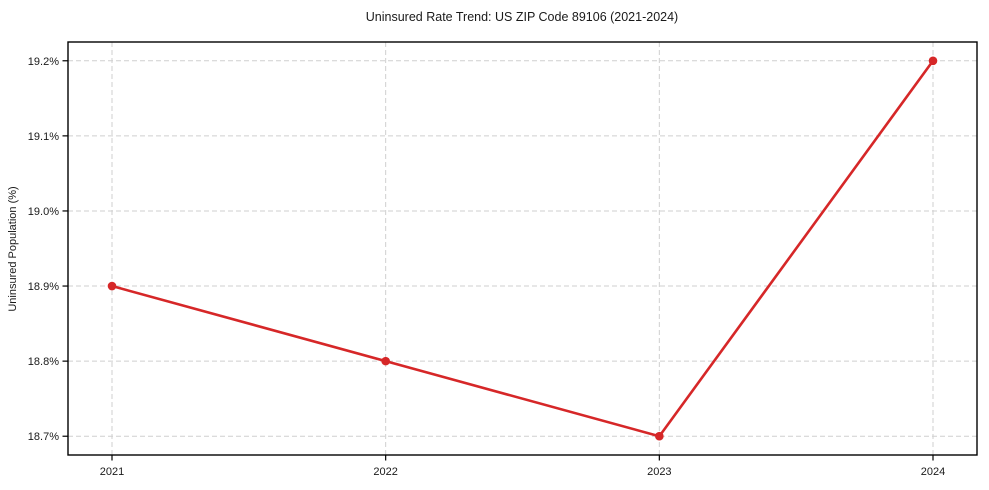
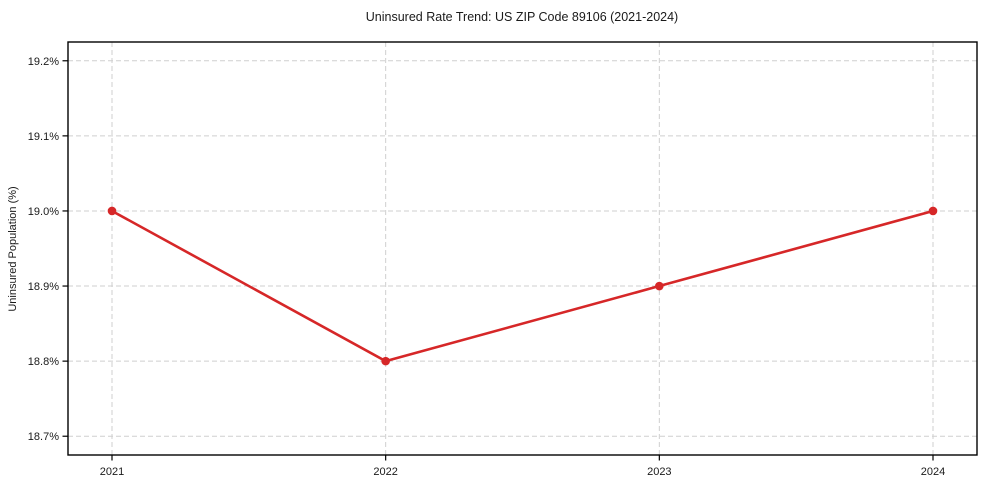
2021: 18.9% -> 19.0%
2023: 18.7% -> 18.9%
2024: 19.2% -> 19.0%
